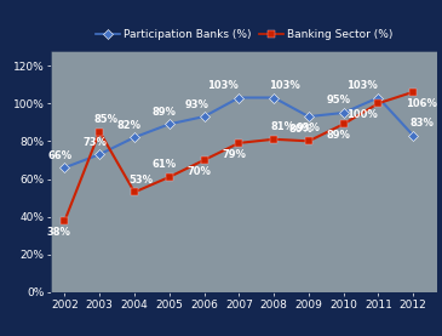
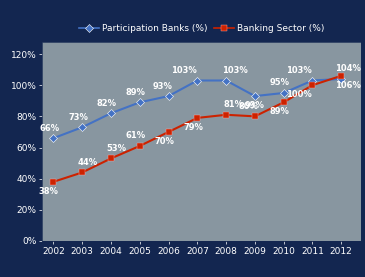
Banking Sector (%)/2003: 85% -> 44%
Participation Banks (%)/2012: 83% -> 104%
